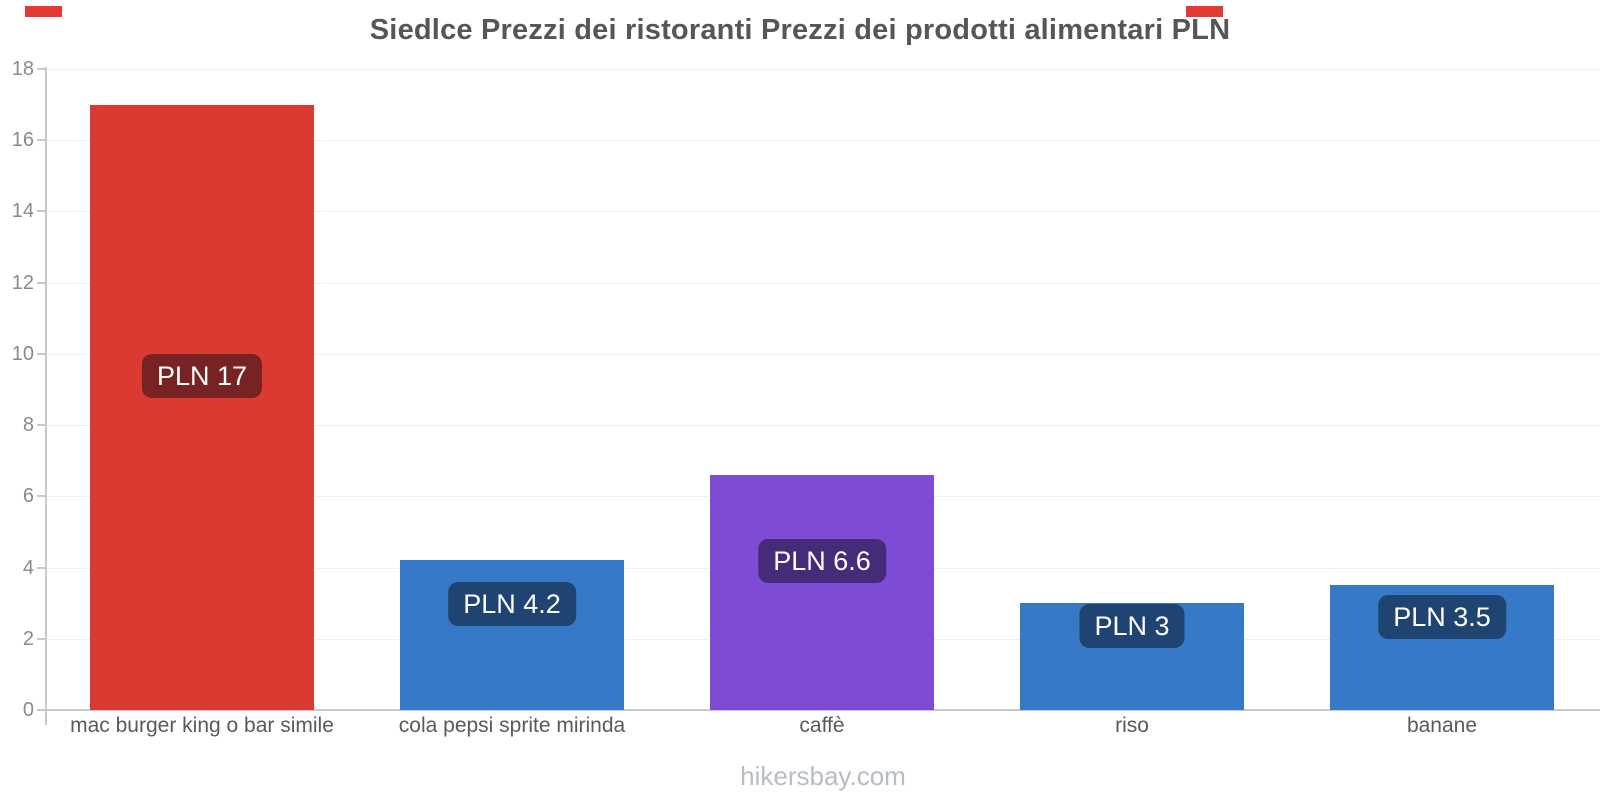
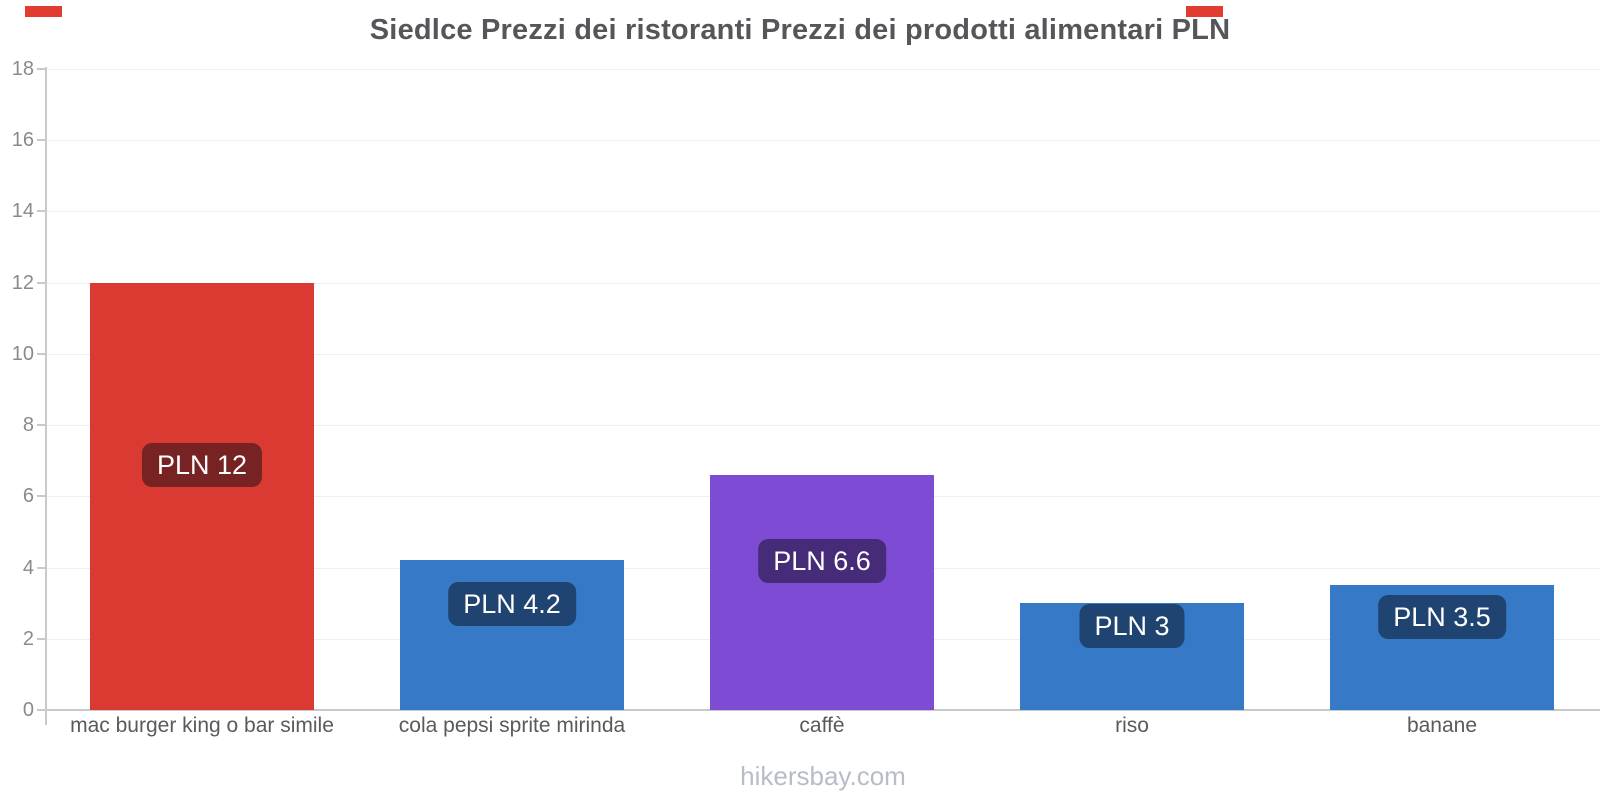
mac burger king o bar simile: 17 -> 12
